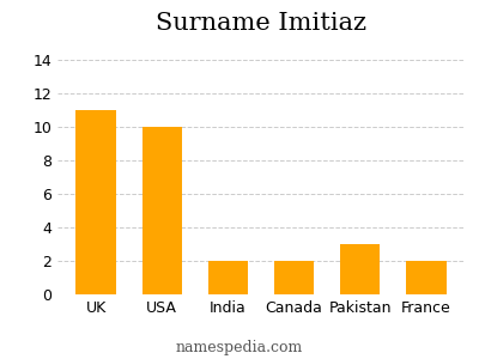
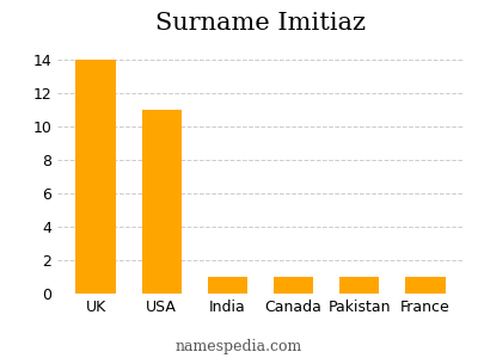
UK: 11 -> 14
USA: 10 -> 11
India: 2 -> 1
Canada: 2 -> 1
Pakistan: 3 -> 1
France: 2 -> 1
